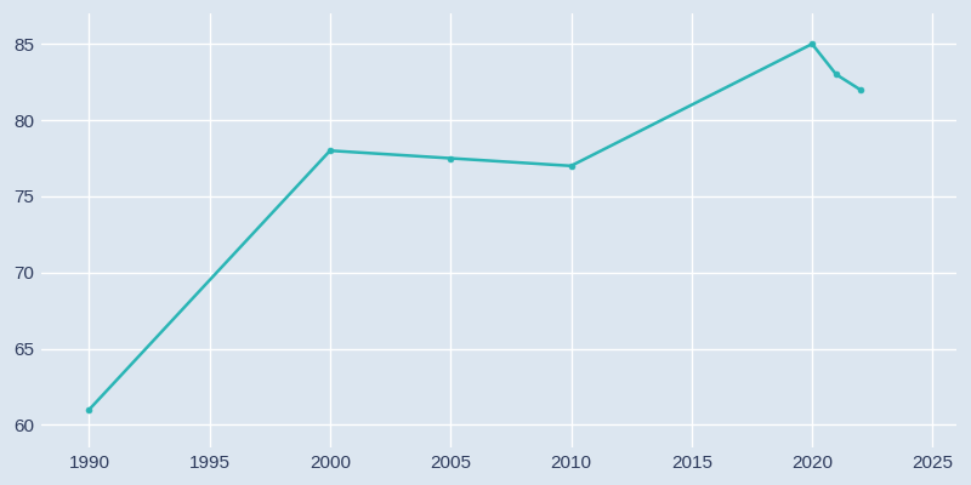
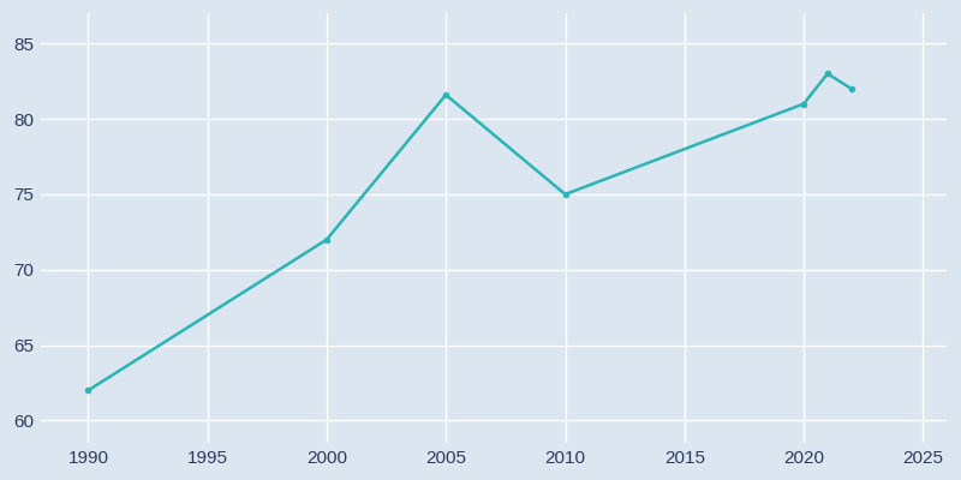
1990: 61.0 -> 62.0
2000: 78.0 -> 72.0
2005: 77.5 -> 81.6
2010: 77.0 -> 75.0
2020: 85.0 -> 81.0
